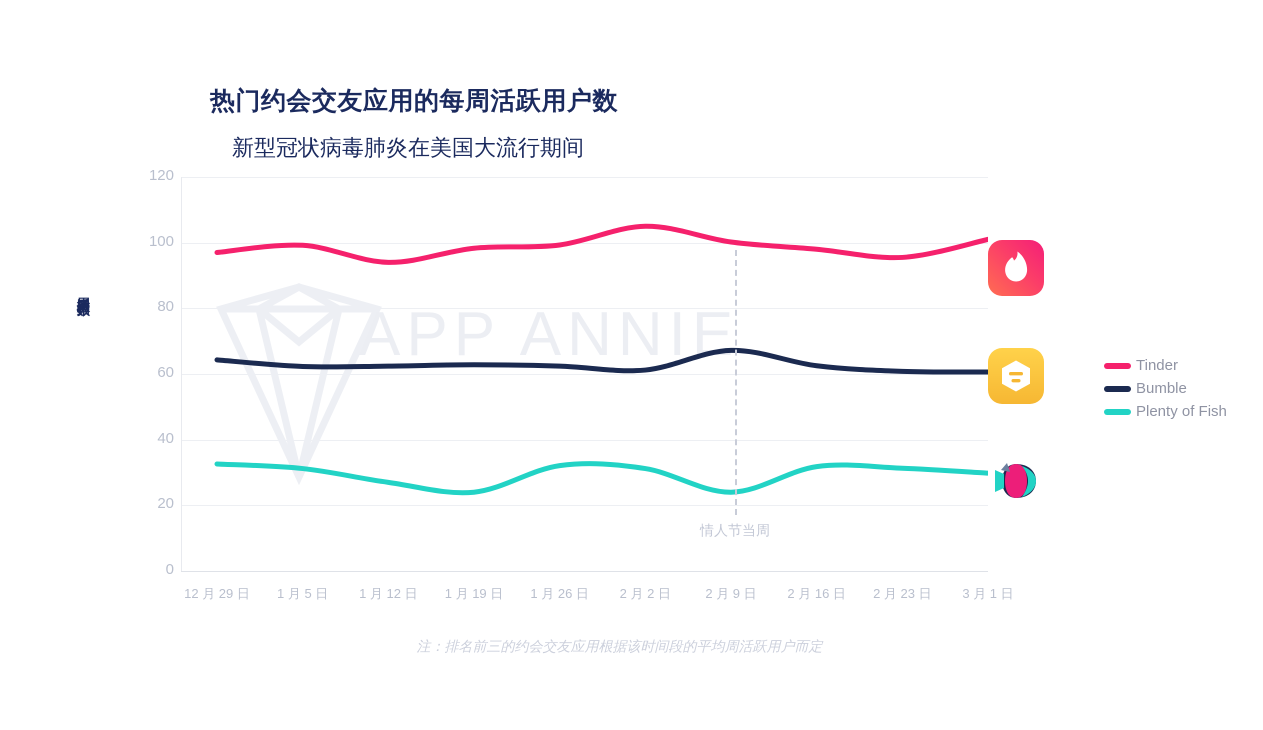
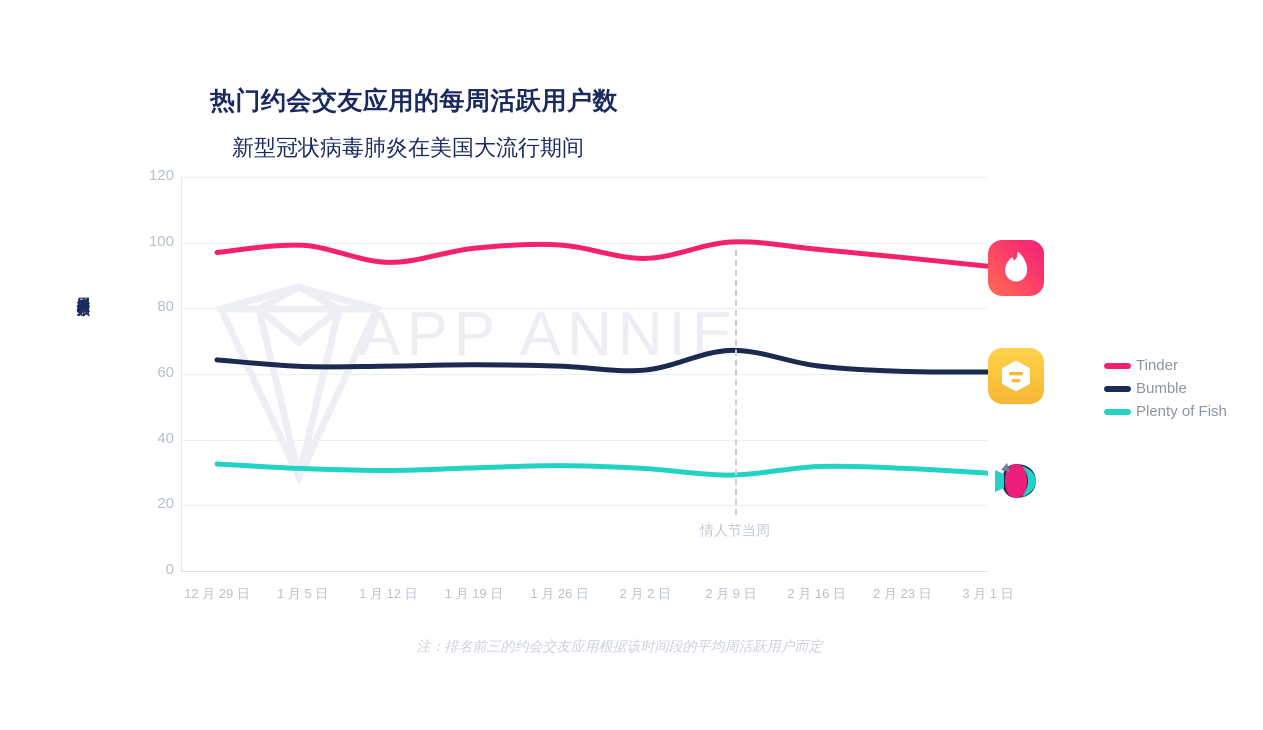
Plenty of Fish/1 月 12 日: 27 -> 31
Plenty of Fish/1 月 19 日: 24 -> 31
Tinder/2 月 2 日: 105 -> 95
Plenty of Fish/2 月 9 日: 24 -> 29
Tinder/3 月 1 日: 101 -> 93
